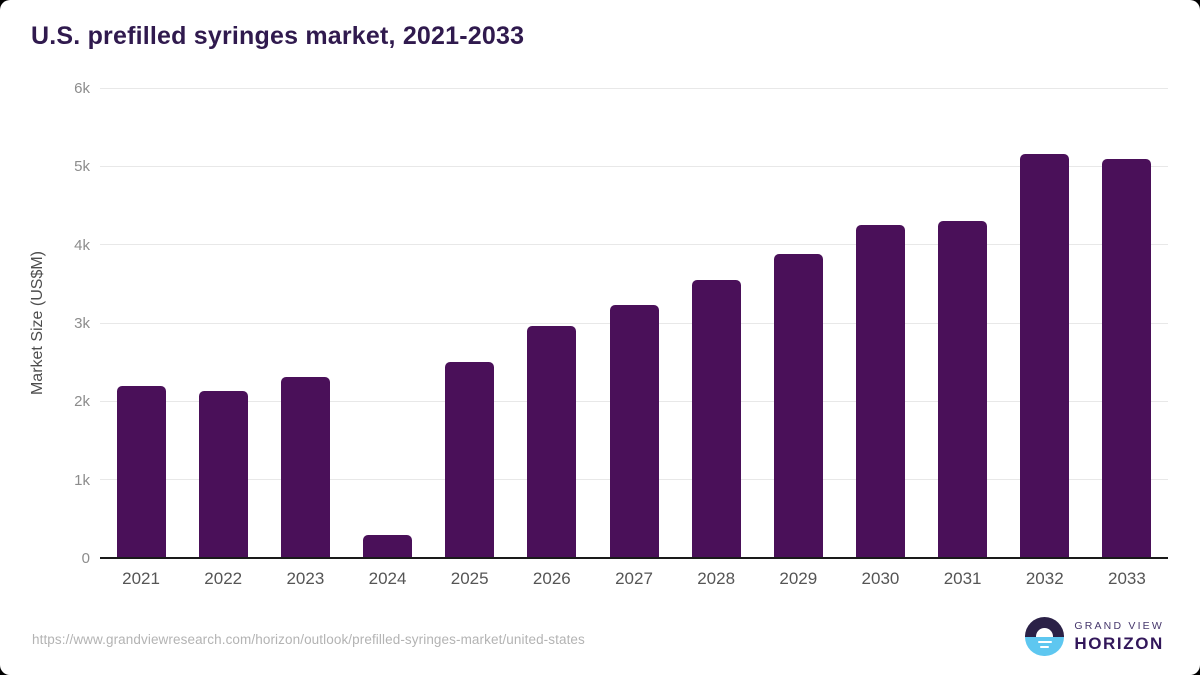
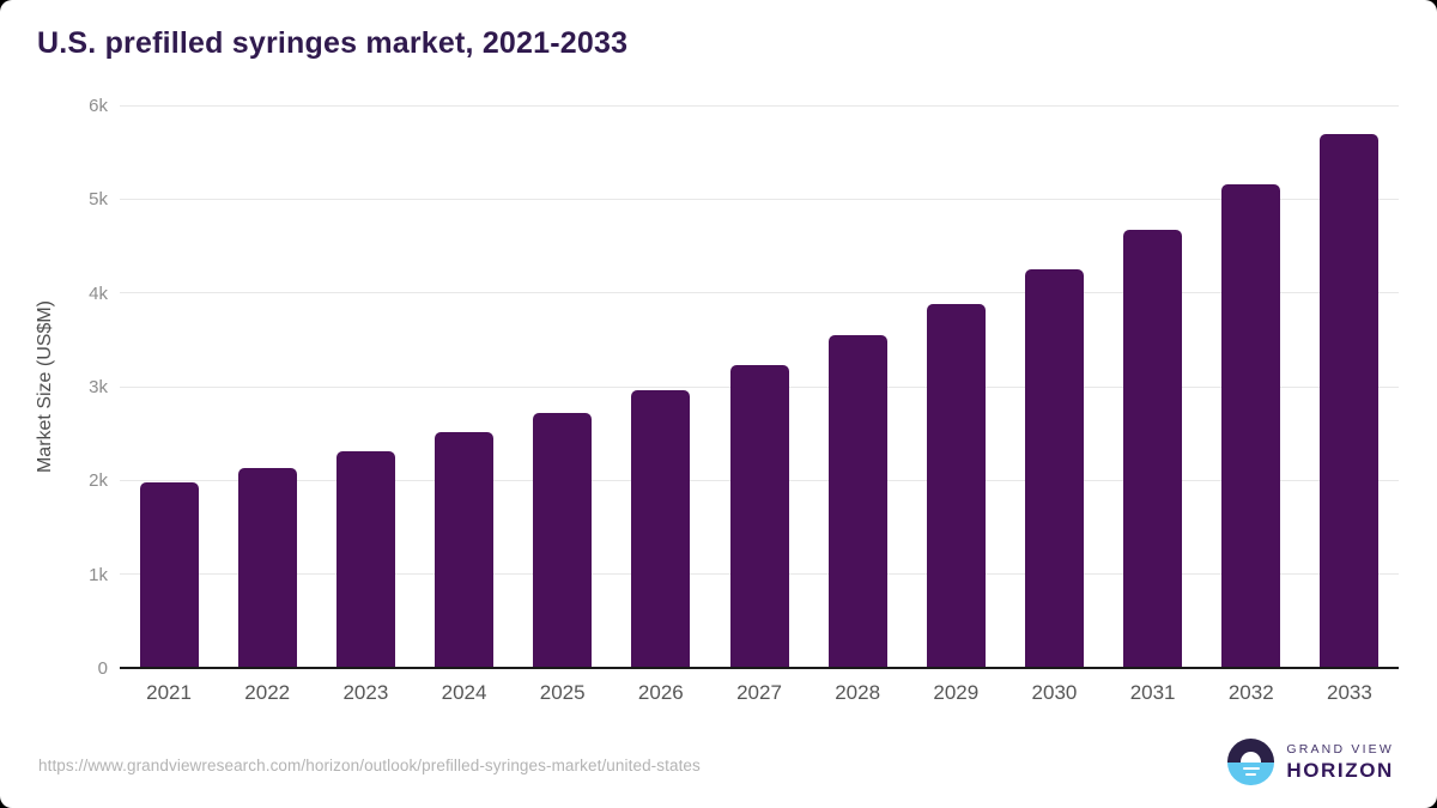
2021: 2.2k -> 2.0k
2024: 0.3k -> 2.5k
2025: 2.5k -> 2.7k
2031: 4.3k -> 4.7k
2033: 5.1k -> 5.7k
